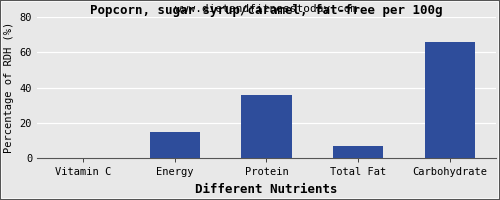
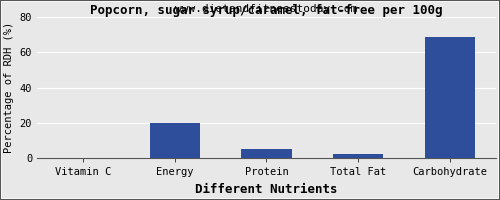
Energy: 15 -> 20
Protein: 36 -> 5
Total Fat: 7 -> 2
Carbohydrate: 66 -> 69
